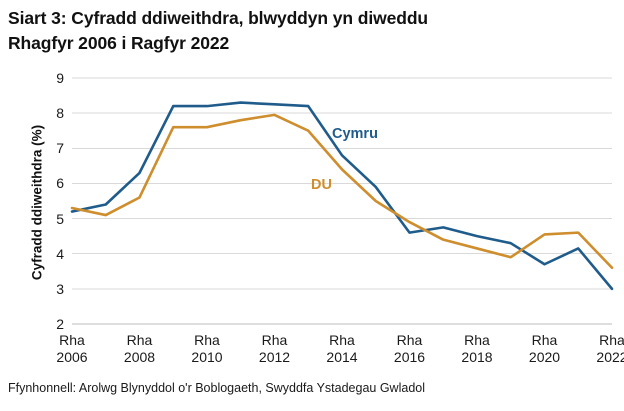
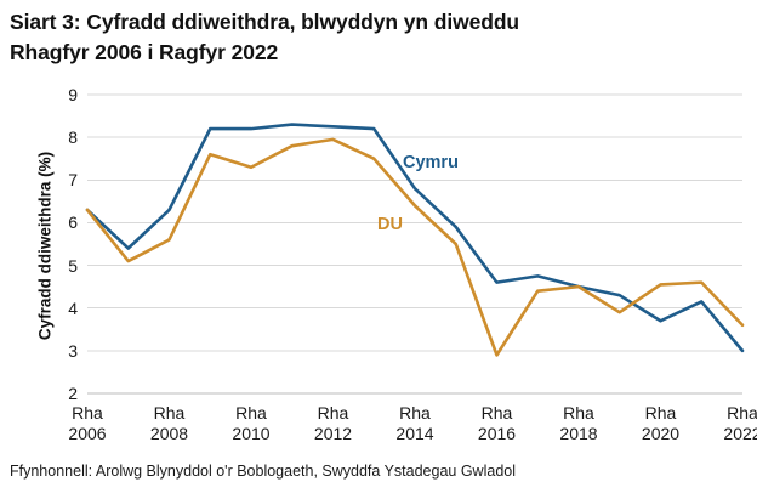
Cymru/2006: 5.2 -> 6.3
DU/2006: 5.3 -> 6.3
DU/2010: 7.6 -> 7.3
DU/2016: 4.9 -> 2.9
DU/2018: 4.2 -> 4.5
